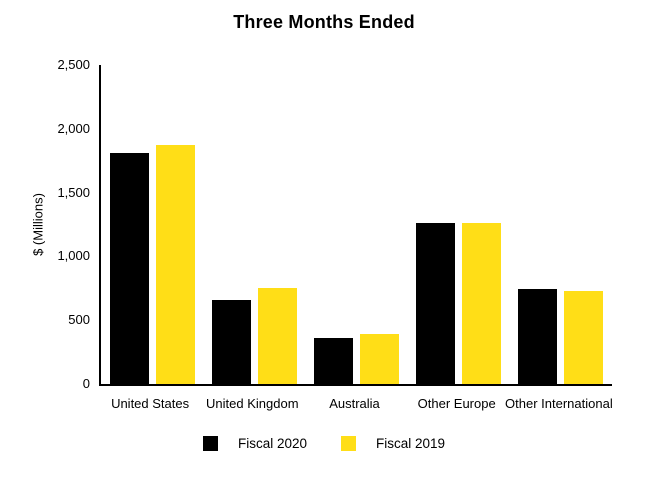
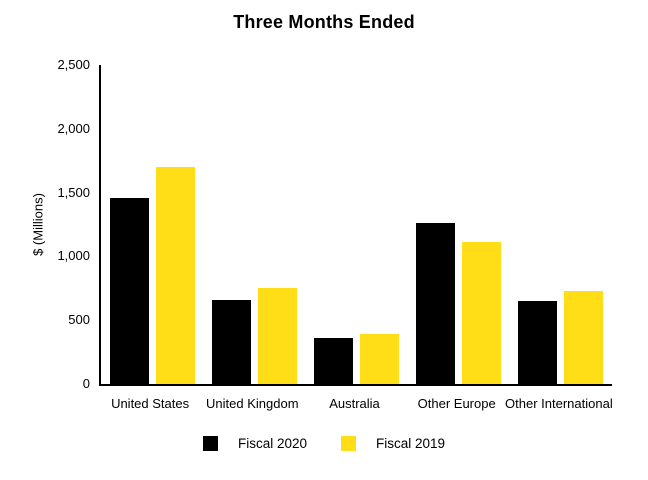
Fiscal 2020/United States: 1810 -> 1460
Fiscal 2019/United States: 1870 -> 1700
Fiscal 2019/Other Europe: 1260 -> 1110
Fiscal 2020/Other International: 740 -> 650
